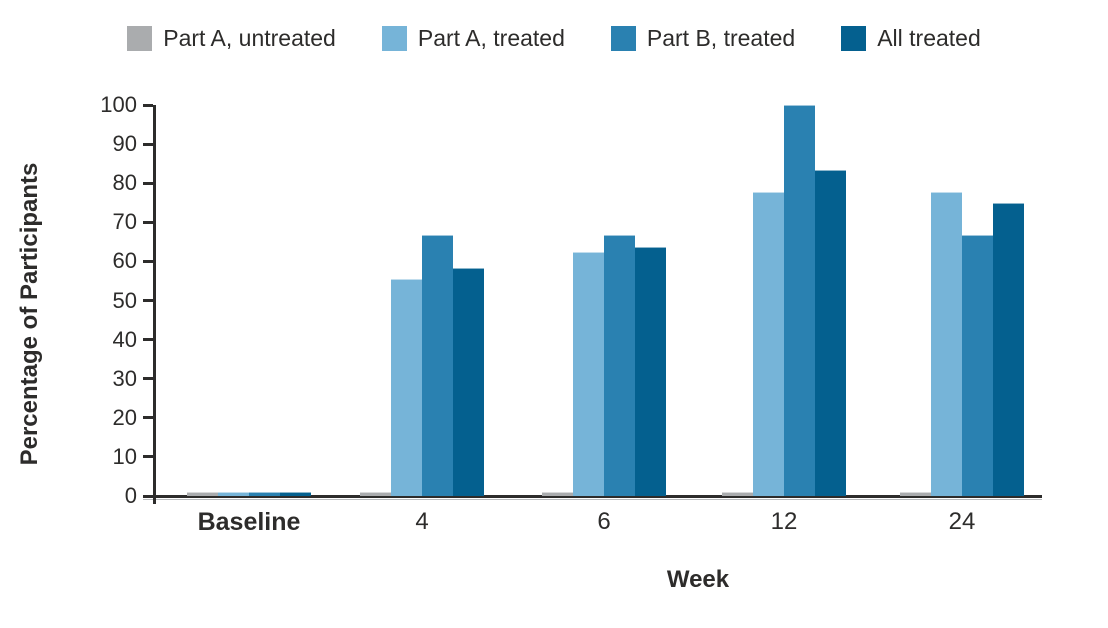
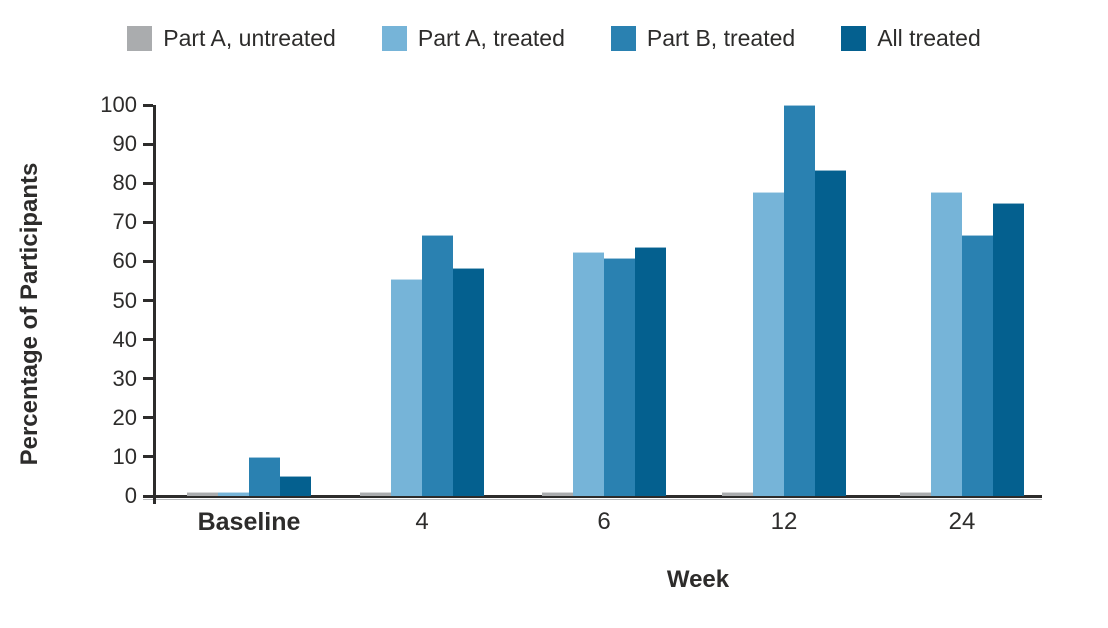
Part B, treated/Baseline: 1 -> 10
All treated/Baseline: 1 -> 5
Part B, treated/6: 67 -> 61
